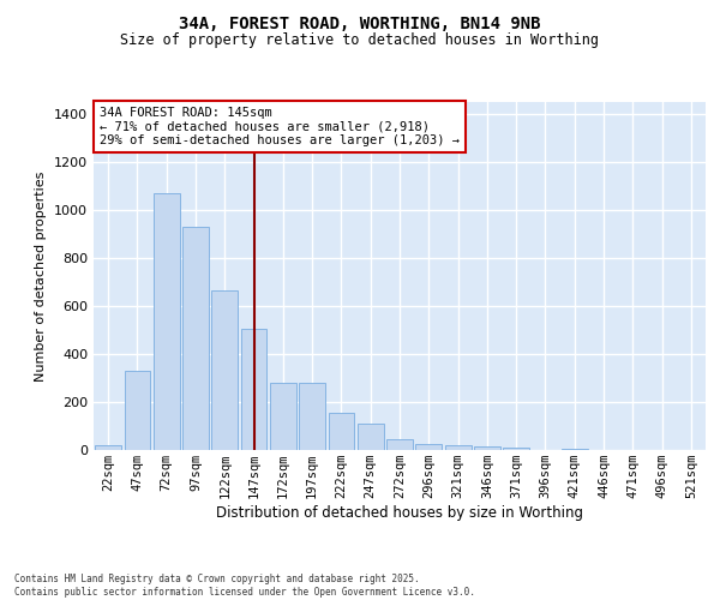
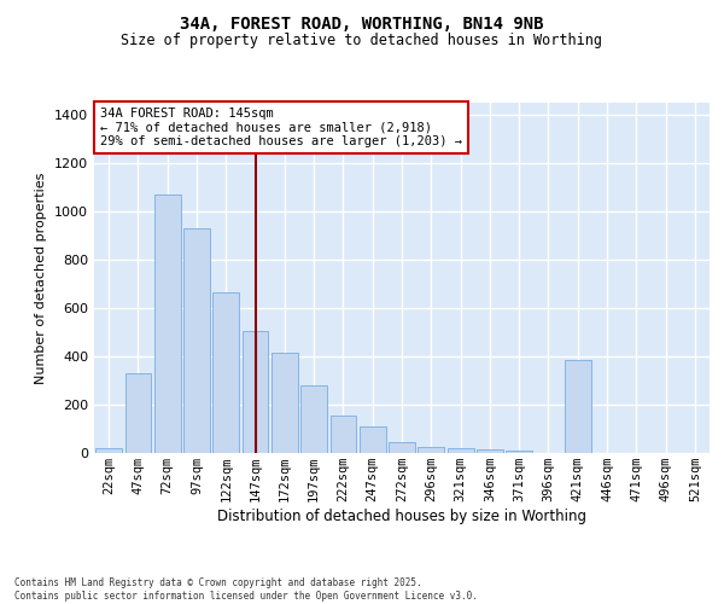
172sqm: 280 -> 415
421sqm: 7 -> 385
